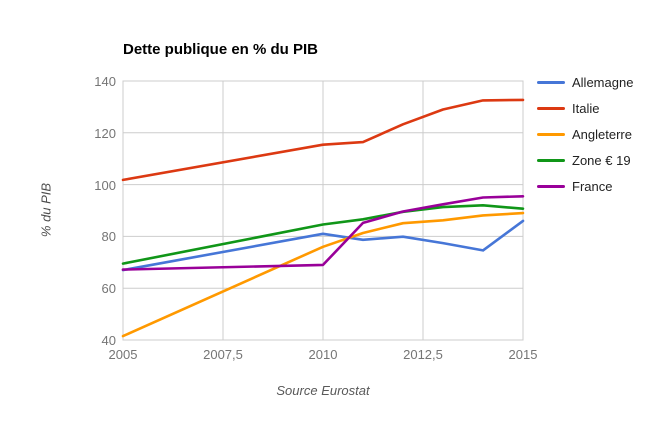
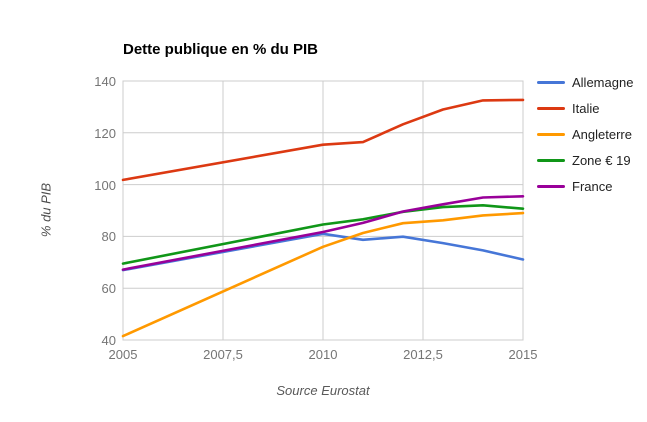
France/2010: 69 -> 82
Allemagne/2015: 86 -> 71
